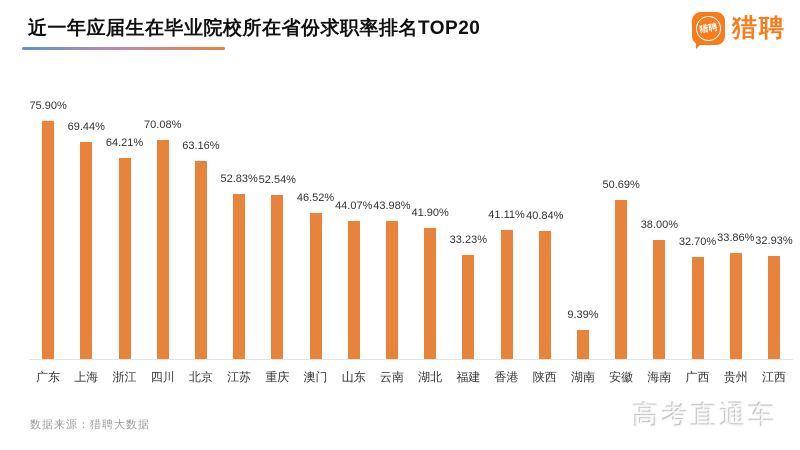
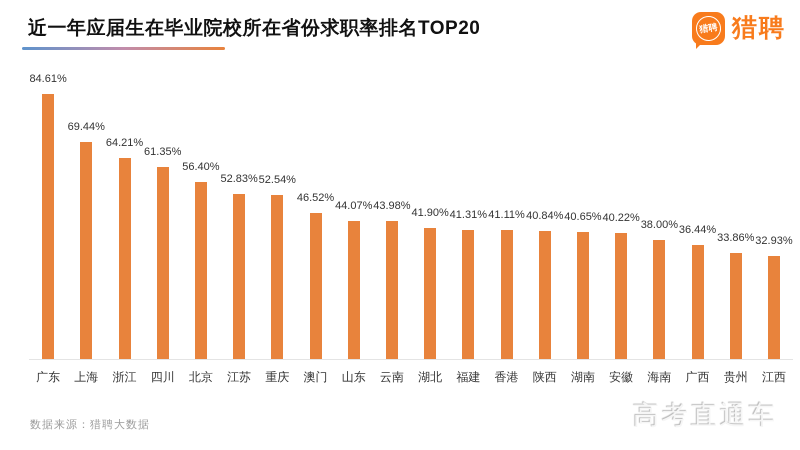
广东: 75.90% -> 84.61%
四川: 70.08% -> 61.35%
北京: 63.16% -> 56.40%
福建: 33.23% -> 41.31%
湖南: 9.39% -> 40.65%
安徽: 50.69% -> 40.22%
广西: 32.70% -> 36.44%
